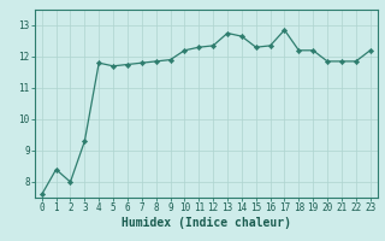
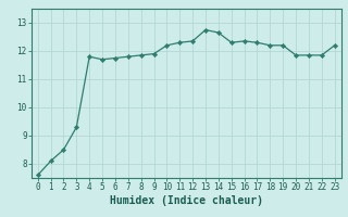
1: 8.40 -> 8.10
2: 8.00 -> 8.50
17: 12.85 -> 12.30
